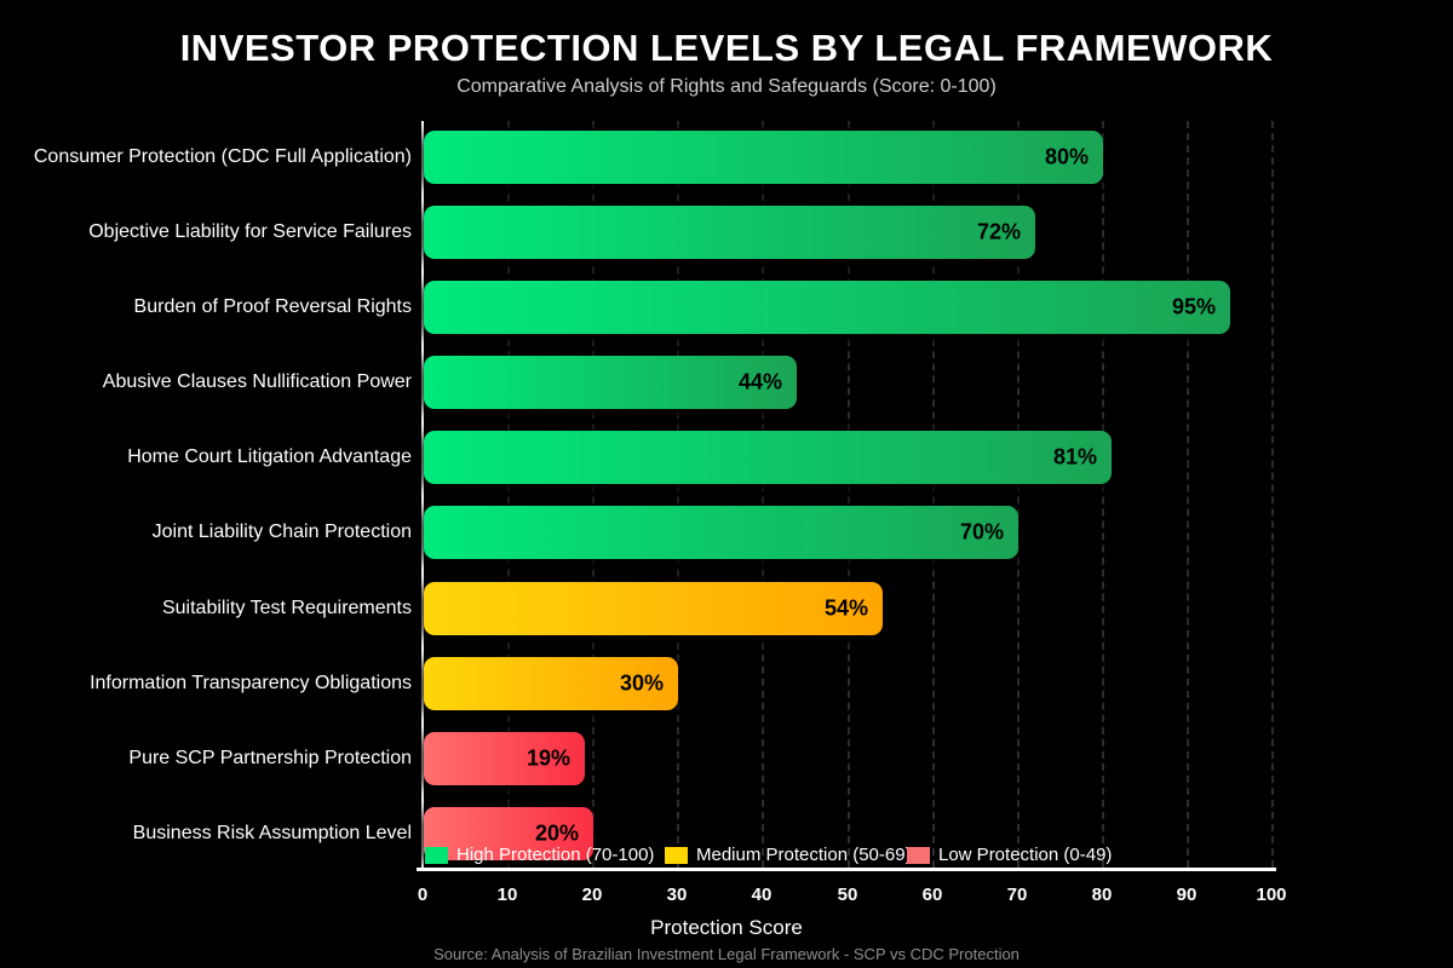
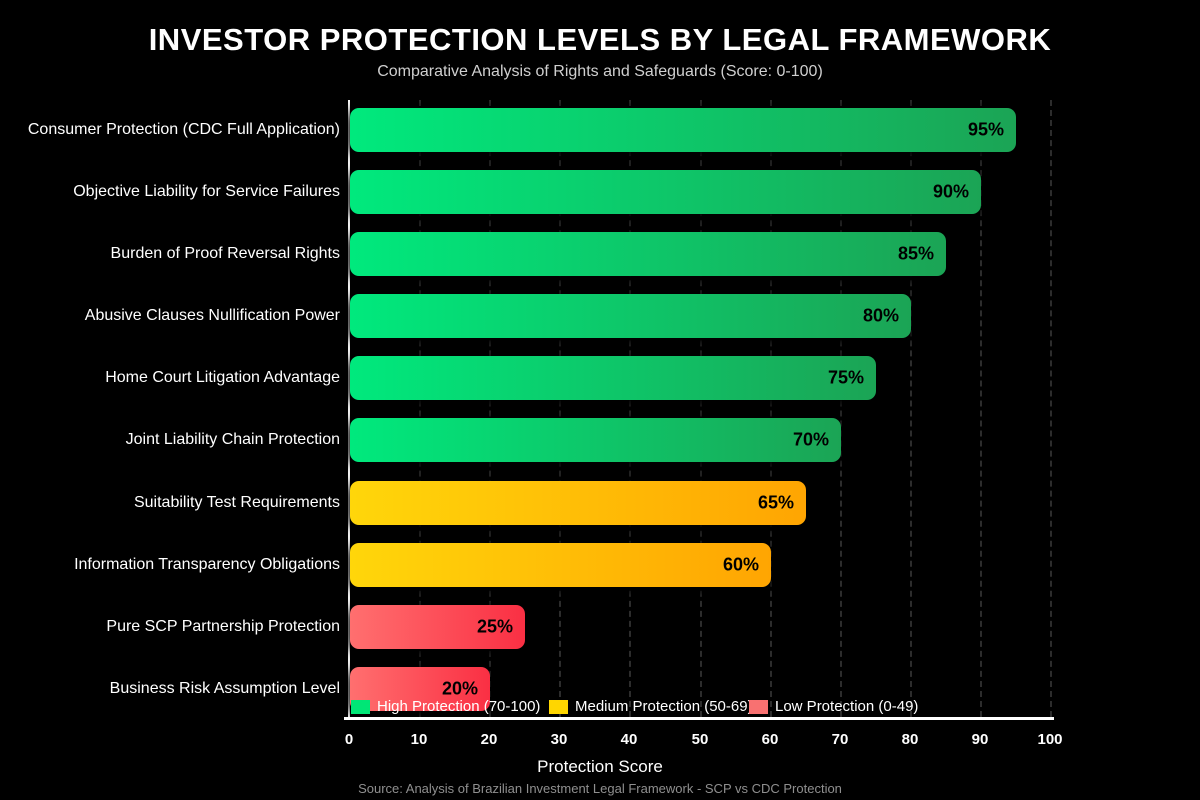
Consumer Protection (CDC Full Application): 80% -> 95%
Objective Liability for Service Failures: 72% -> 90%
Burden of Proof Reversal Rights: 95% -> 85%
Abusive Clauses Nullification Power: 44% -> 80%
Home Court Litigation Advantage: 81% -> 75%
Suitability Test Requirements: 54% -> 65%
Information Transparency Obligations: 30% -> 60%
Pure SCP Partnership Protection: 19% -> 25%
